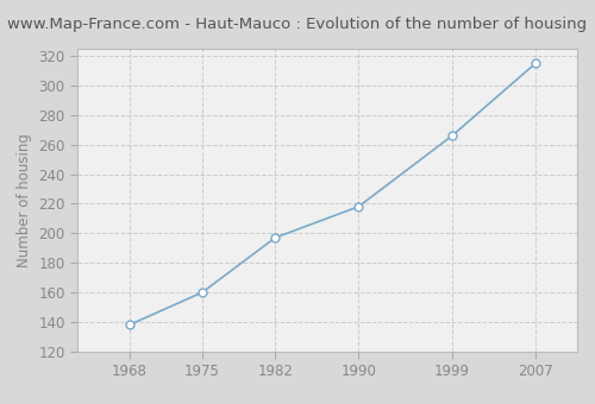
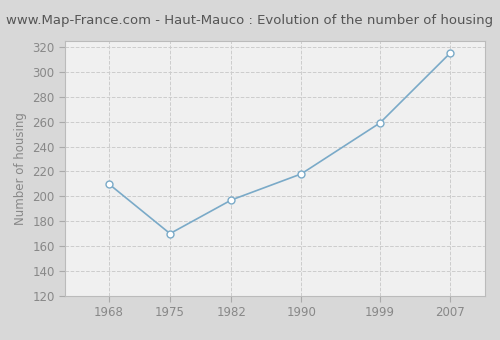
1968: 138 -> 210
1975: 160 -> 170
1999: 266 -> 259
